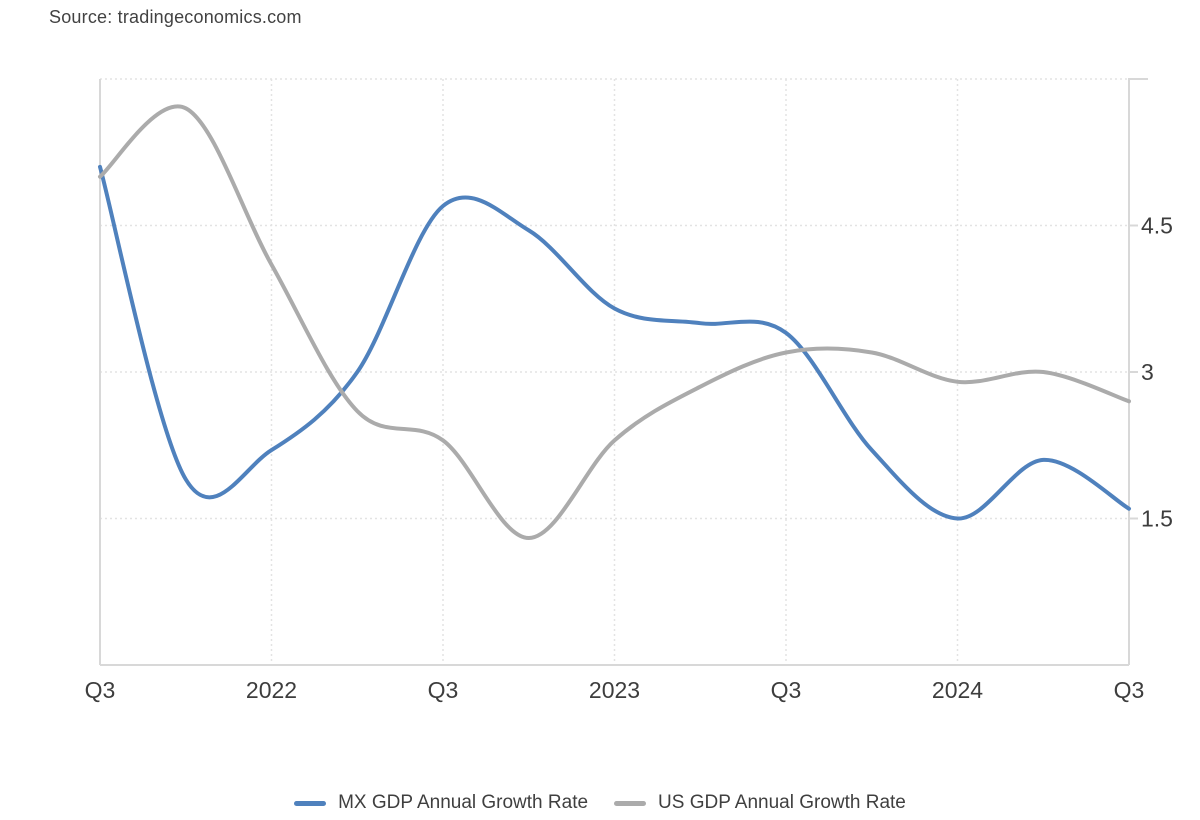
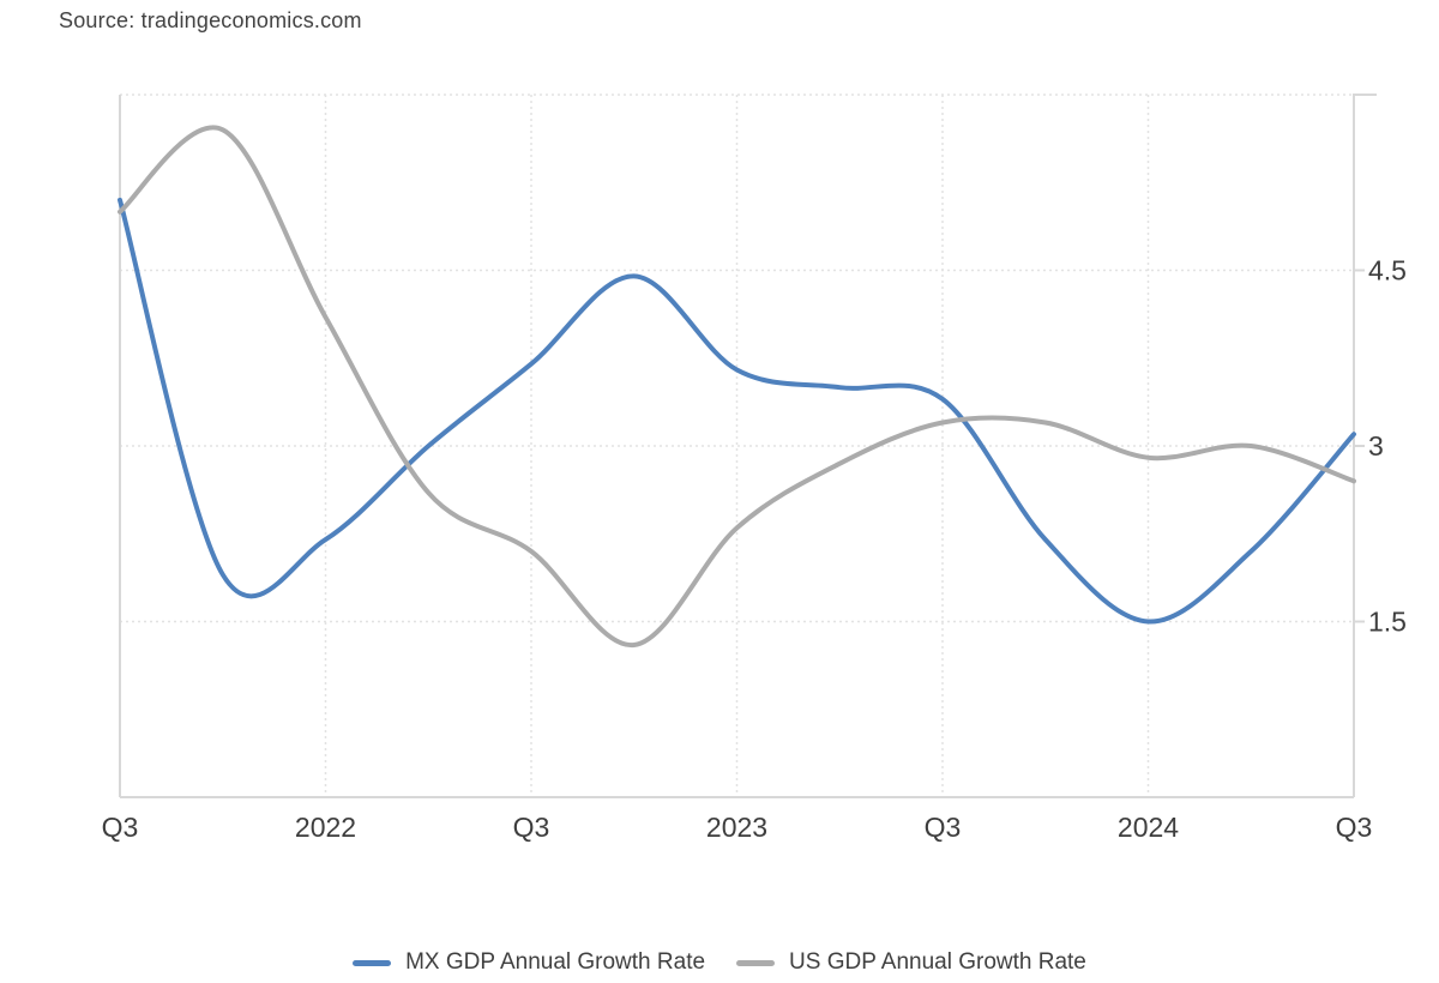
MX GDP Annual Growth Rate/2022 Q3: 4.7 -> 3.7
US GDP Annual Growth Rate/2022 Q3: 2.3 -> 2.1
MX GDP Annual Growth Rate/2024 Q3: 1.6 -> 3.1
